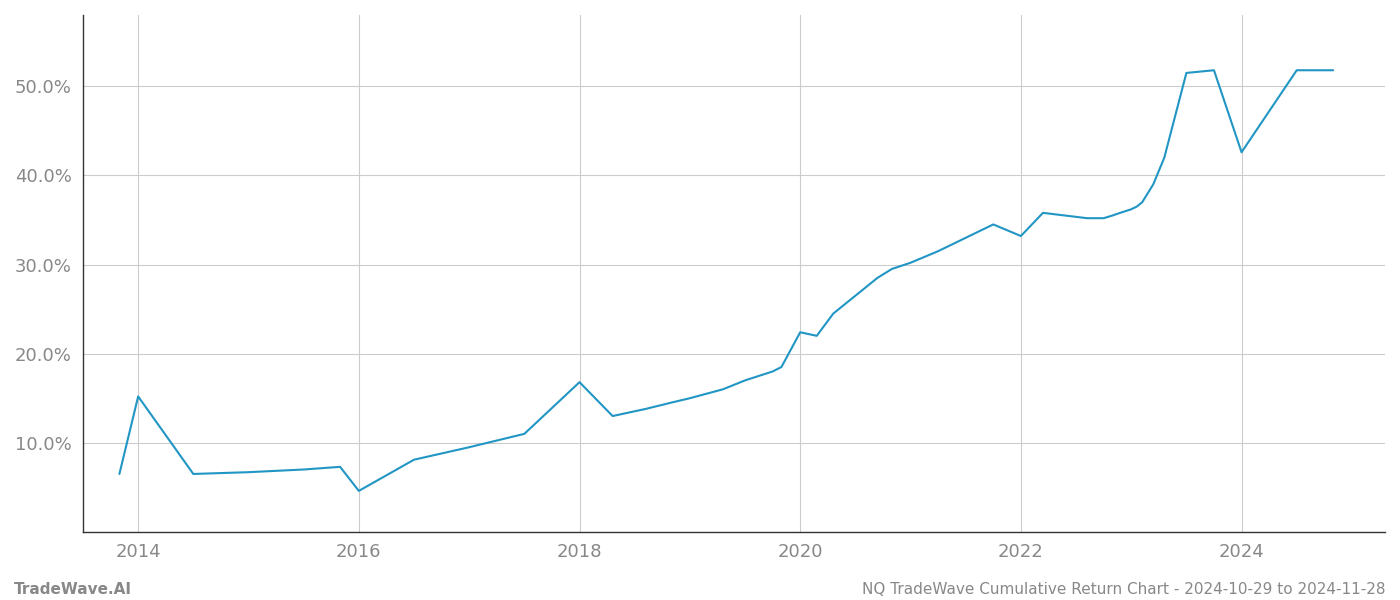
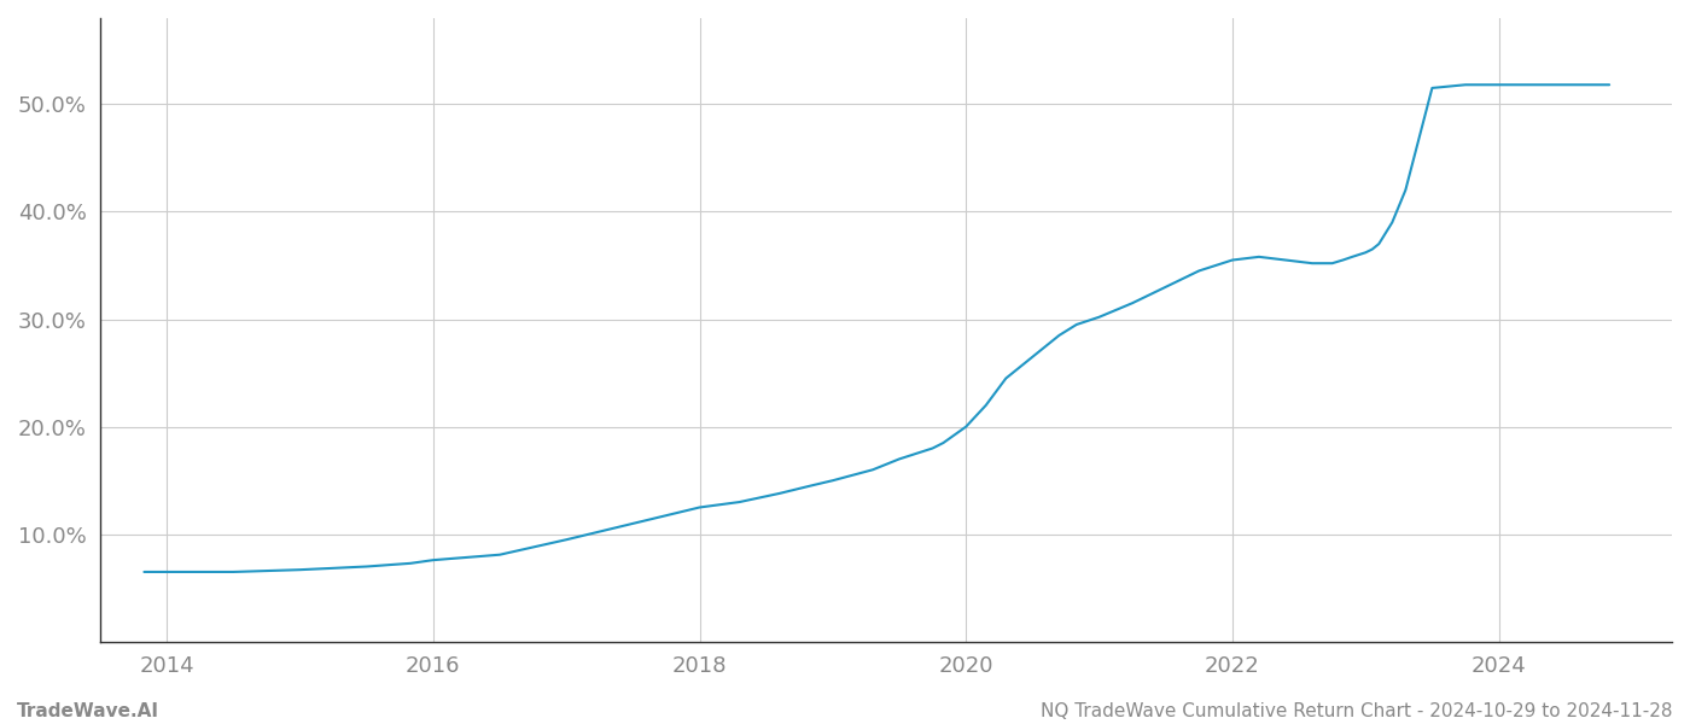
2014: 15.2% -> 6.5%
2016: 4.6% -> 7.6%
2018: 16.8% -> 12.5%
2020: 22.4% -> 20.0%
2022: 33.2% -> 35.5%
2024: 42.6% -> 51.8%
